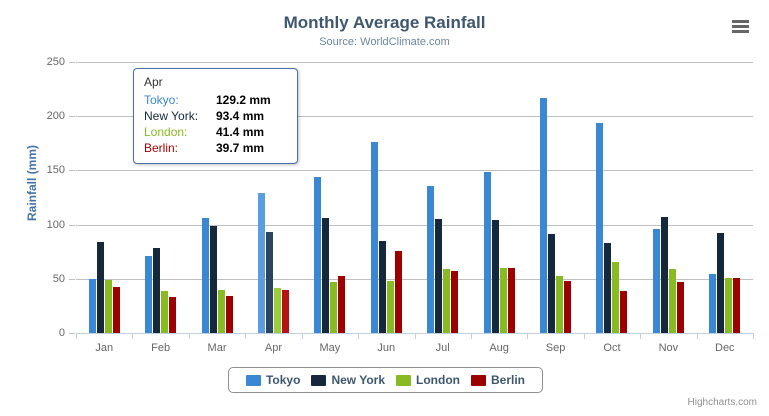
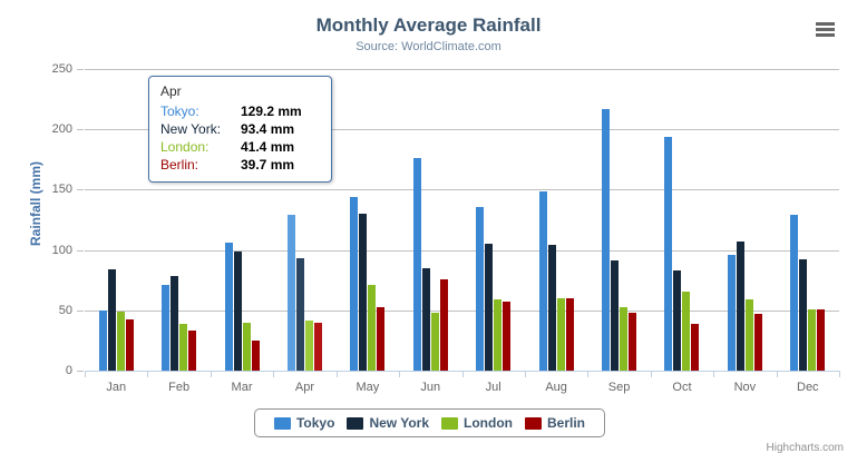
Berlin/Mar: 34 -> 25
New York/May: 106 -> 130
London/May: 47 -> 71
Tokyo/Dec: 54 -> 129
